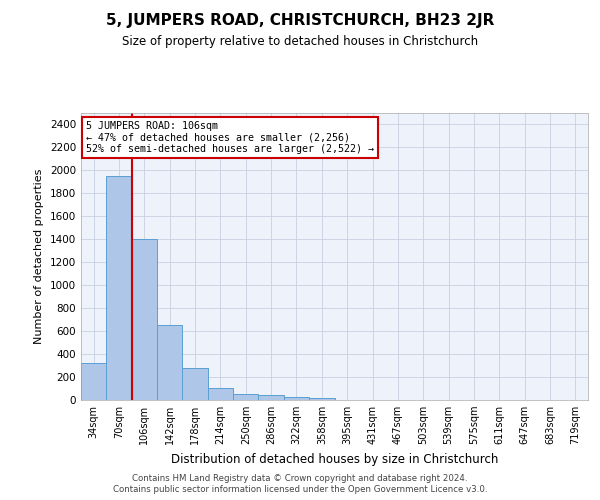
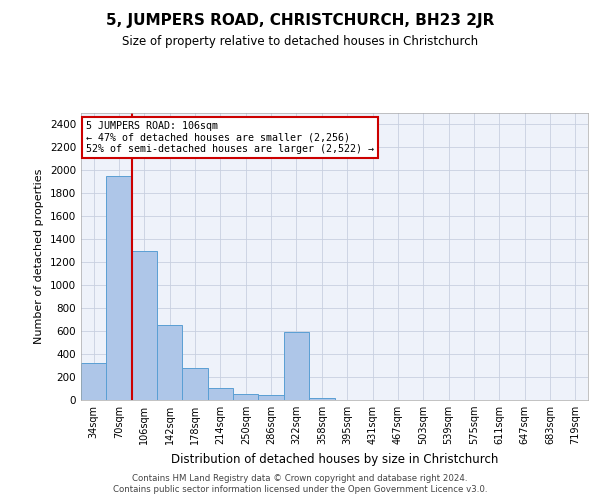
106sqm: 1400 -> 1300
322sqm: 30 -> 590
